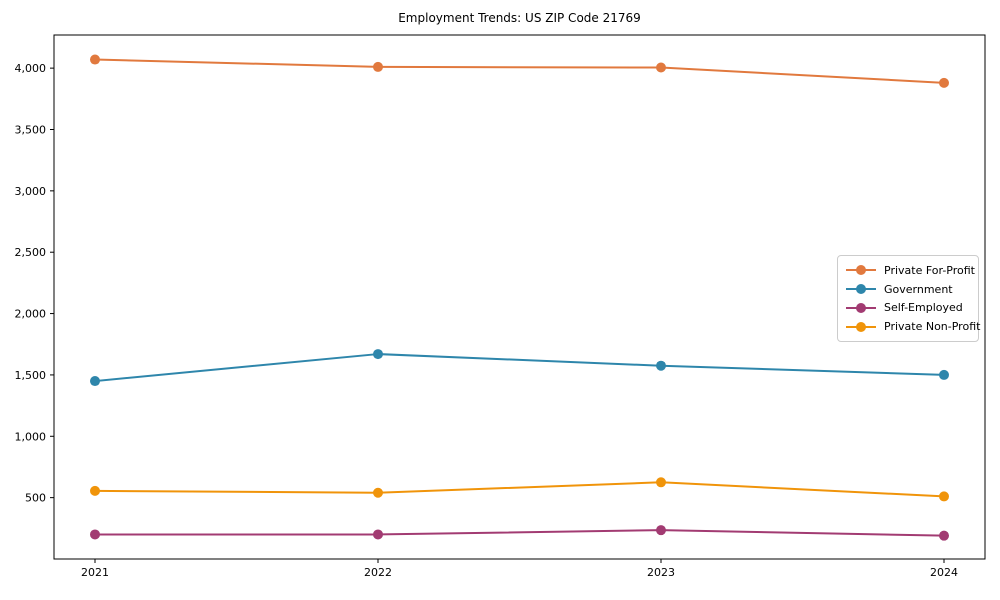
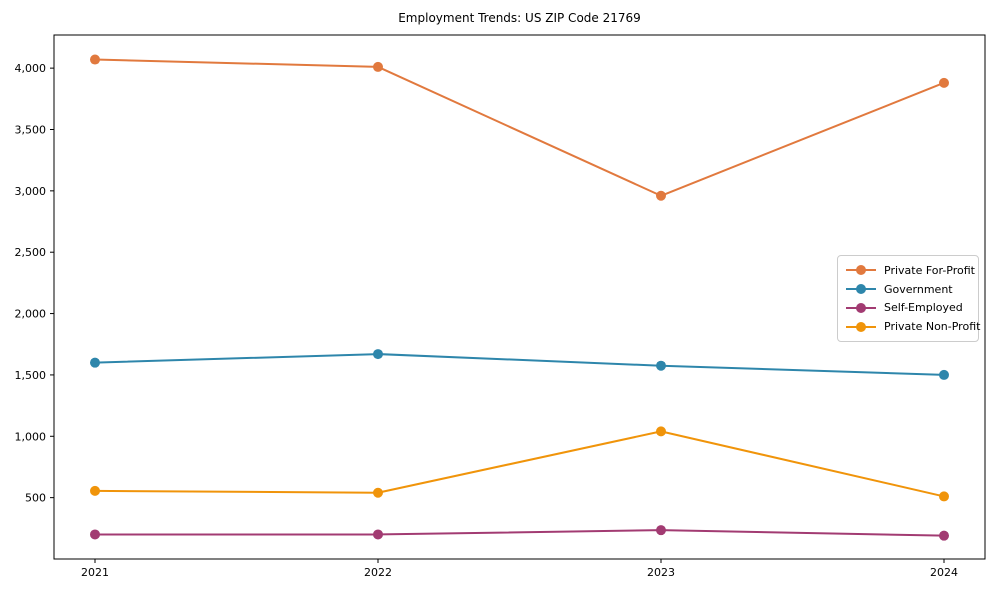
Government/2021: 1450 -> 1600
Private For-Profit/2023: 4000 -> 2960
Private Non-Profit/2023: 620 -> 1040
